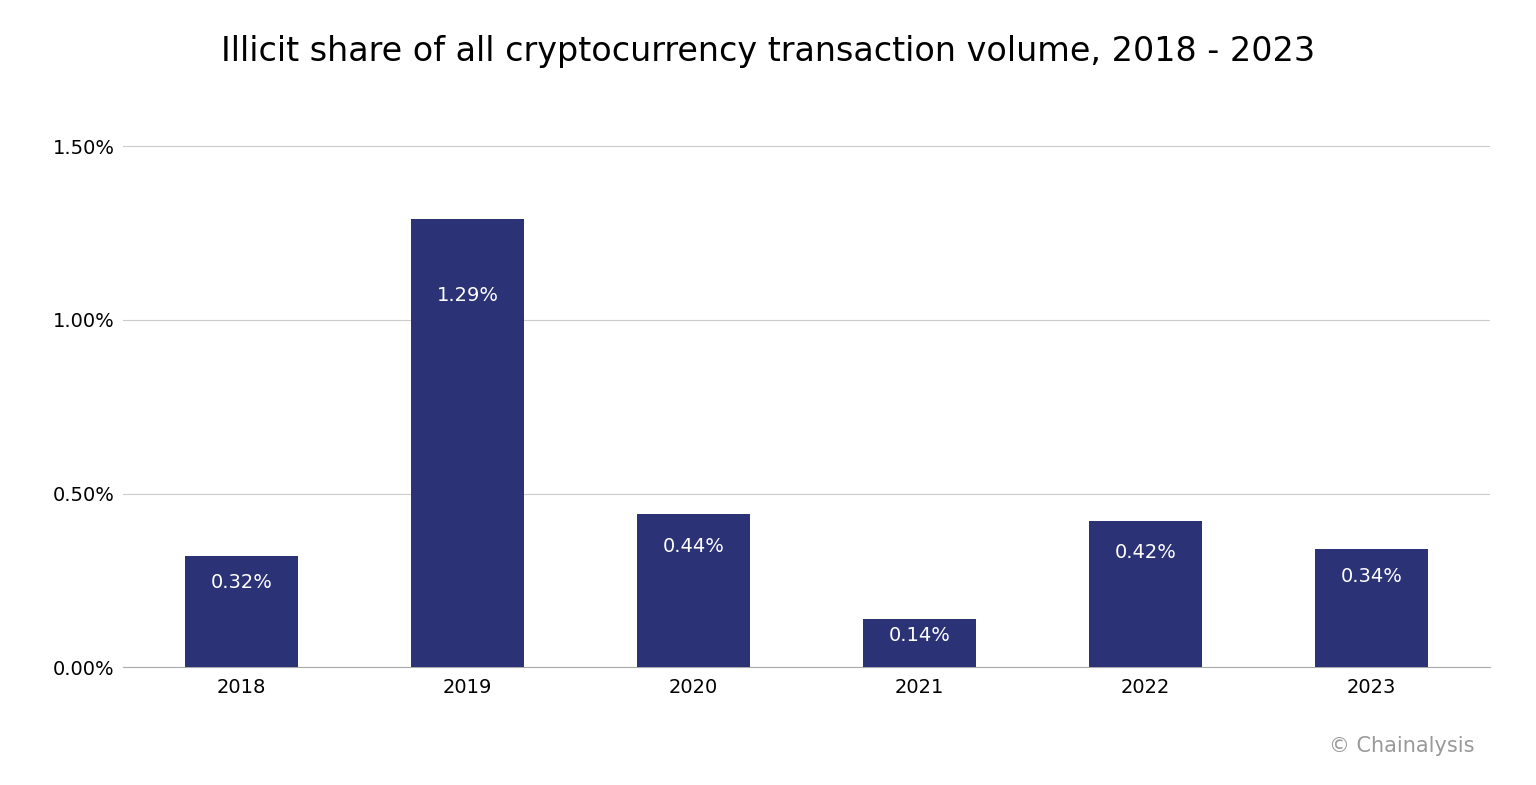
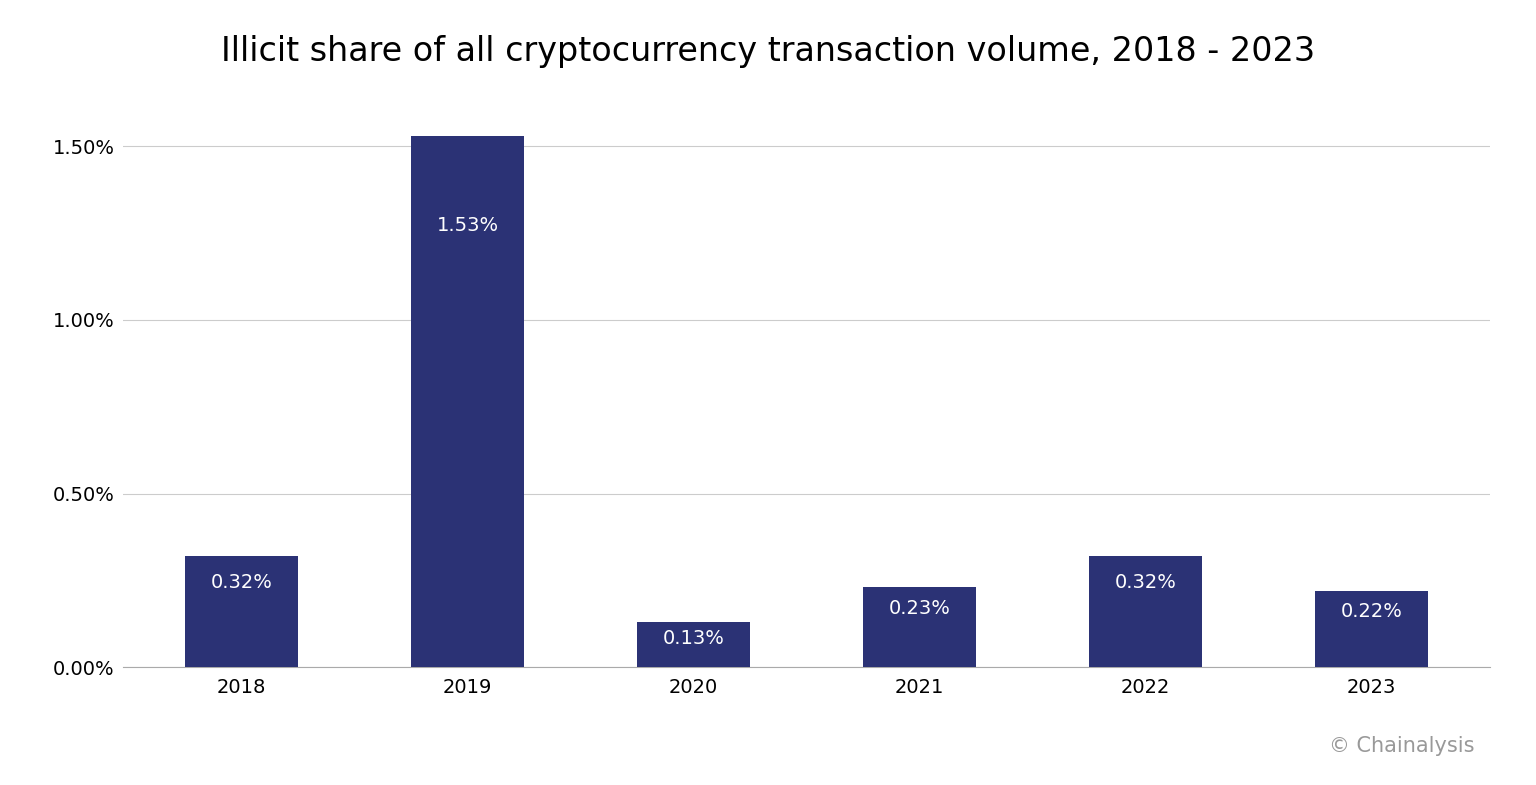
2019: 1.29% -> 1.53%
2020: 0.44% -> 0.13%
2021: 0.14% -> 0.23%
2022: 0.42% -> 0.32%
2023: 0.34% -> 0.22%
